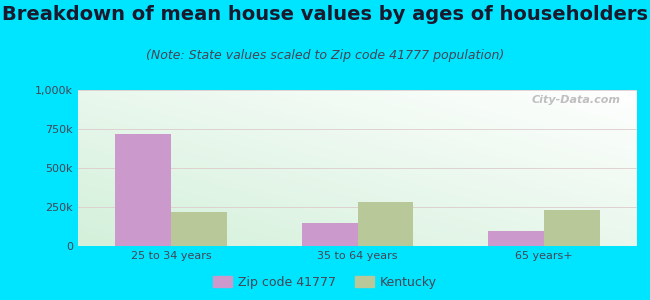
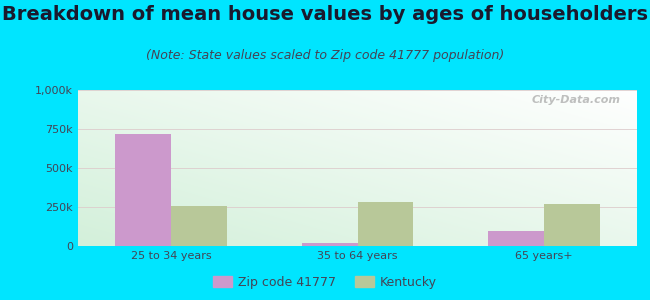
Kentucky/25 to 34 years: 220k -> 260k
Zip code 41777/35 to 64 years: 150k -> 20k
Kentucky/65 years+: 230k -> 270k
